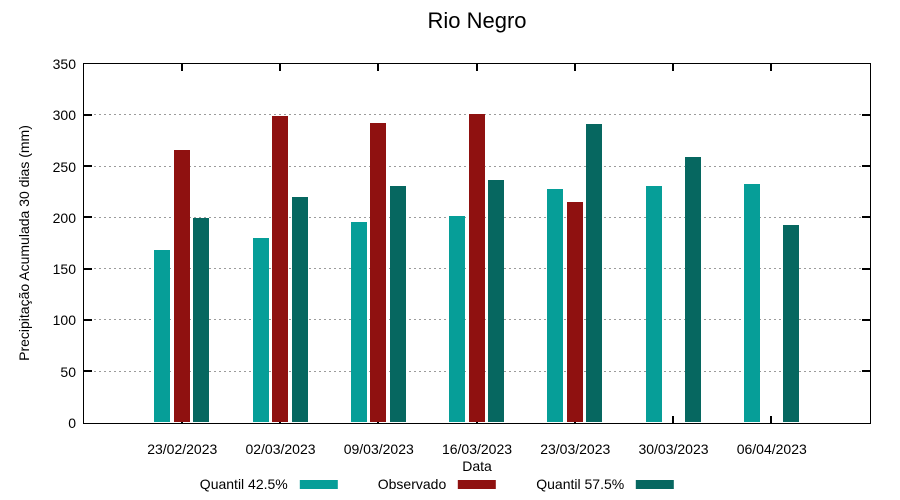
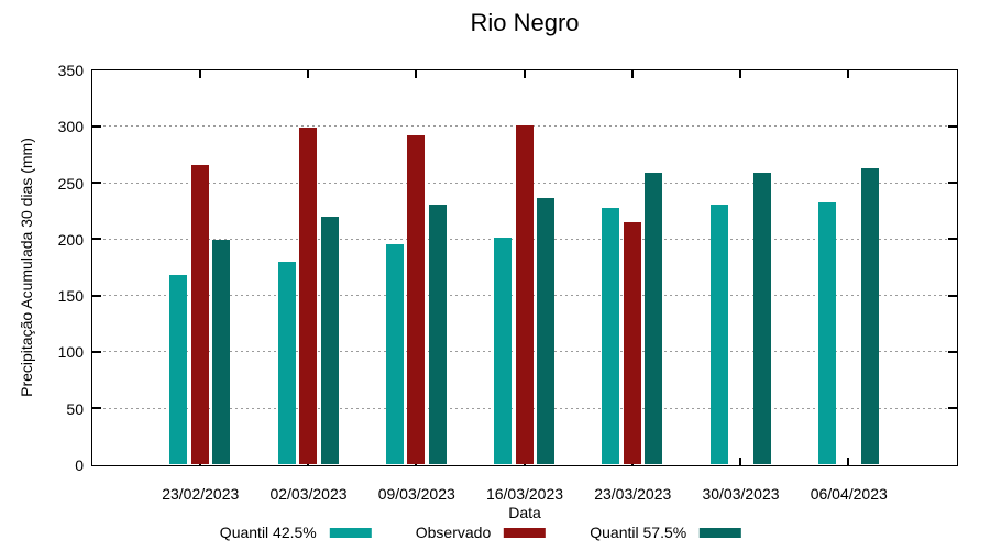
Quantil 57.5%/23/03/2023: 291 -> 259
Quantil 57.5%/06/04/2023: 193 -> 263
